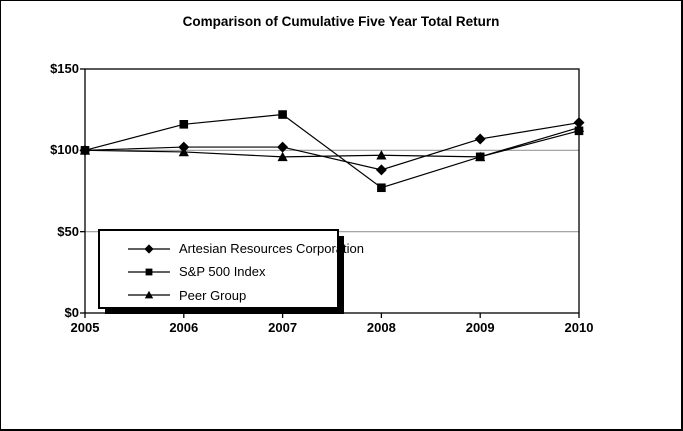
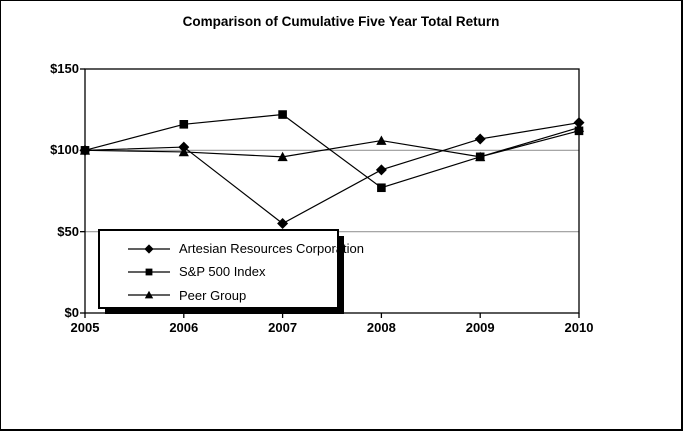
Artesian Resources Corporation/2007: $102 -> $55
Peer Group/2008: $97 -> $106
